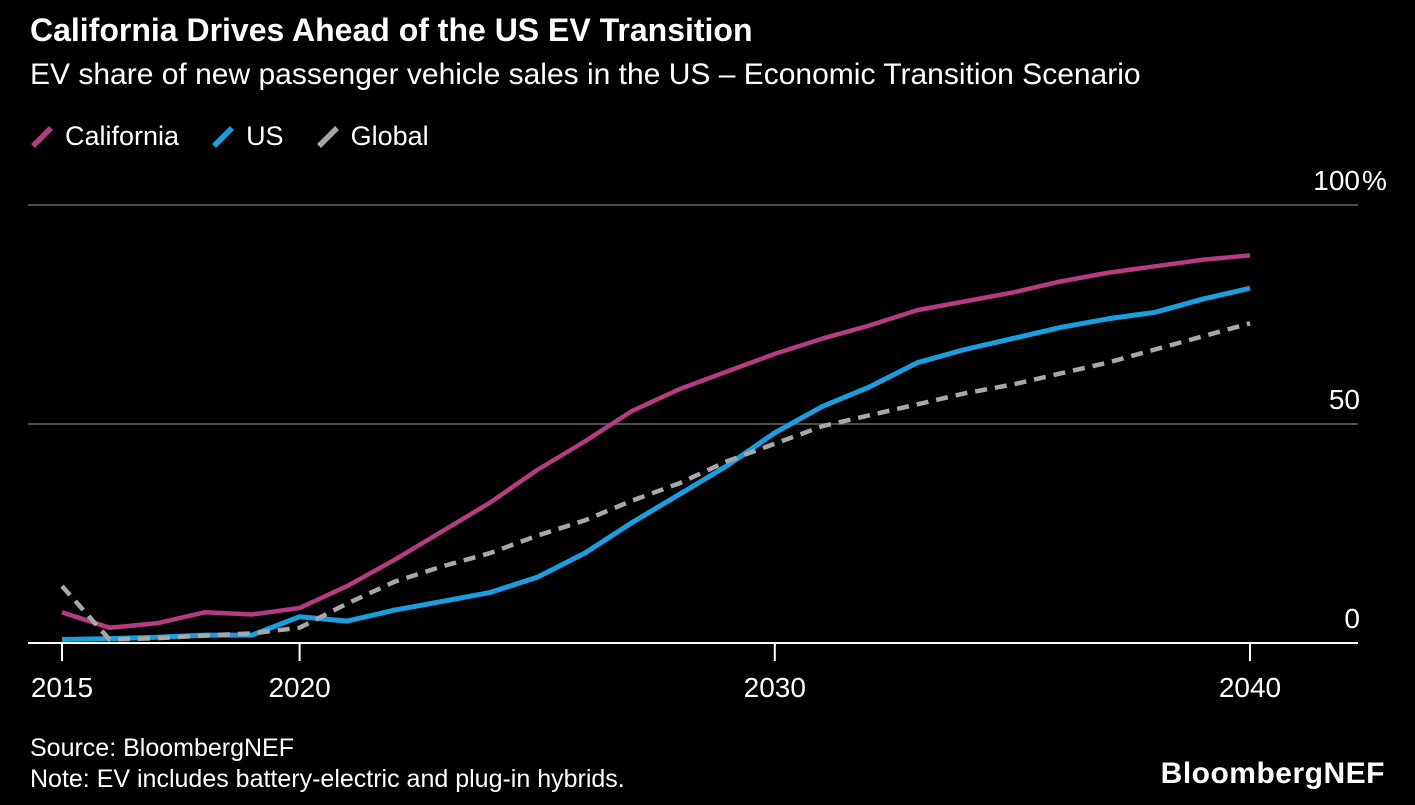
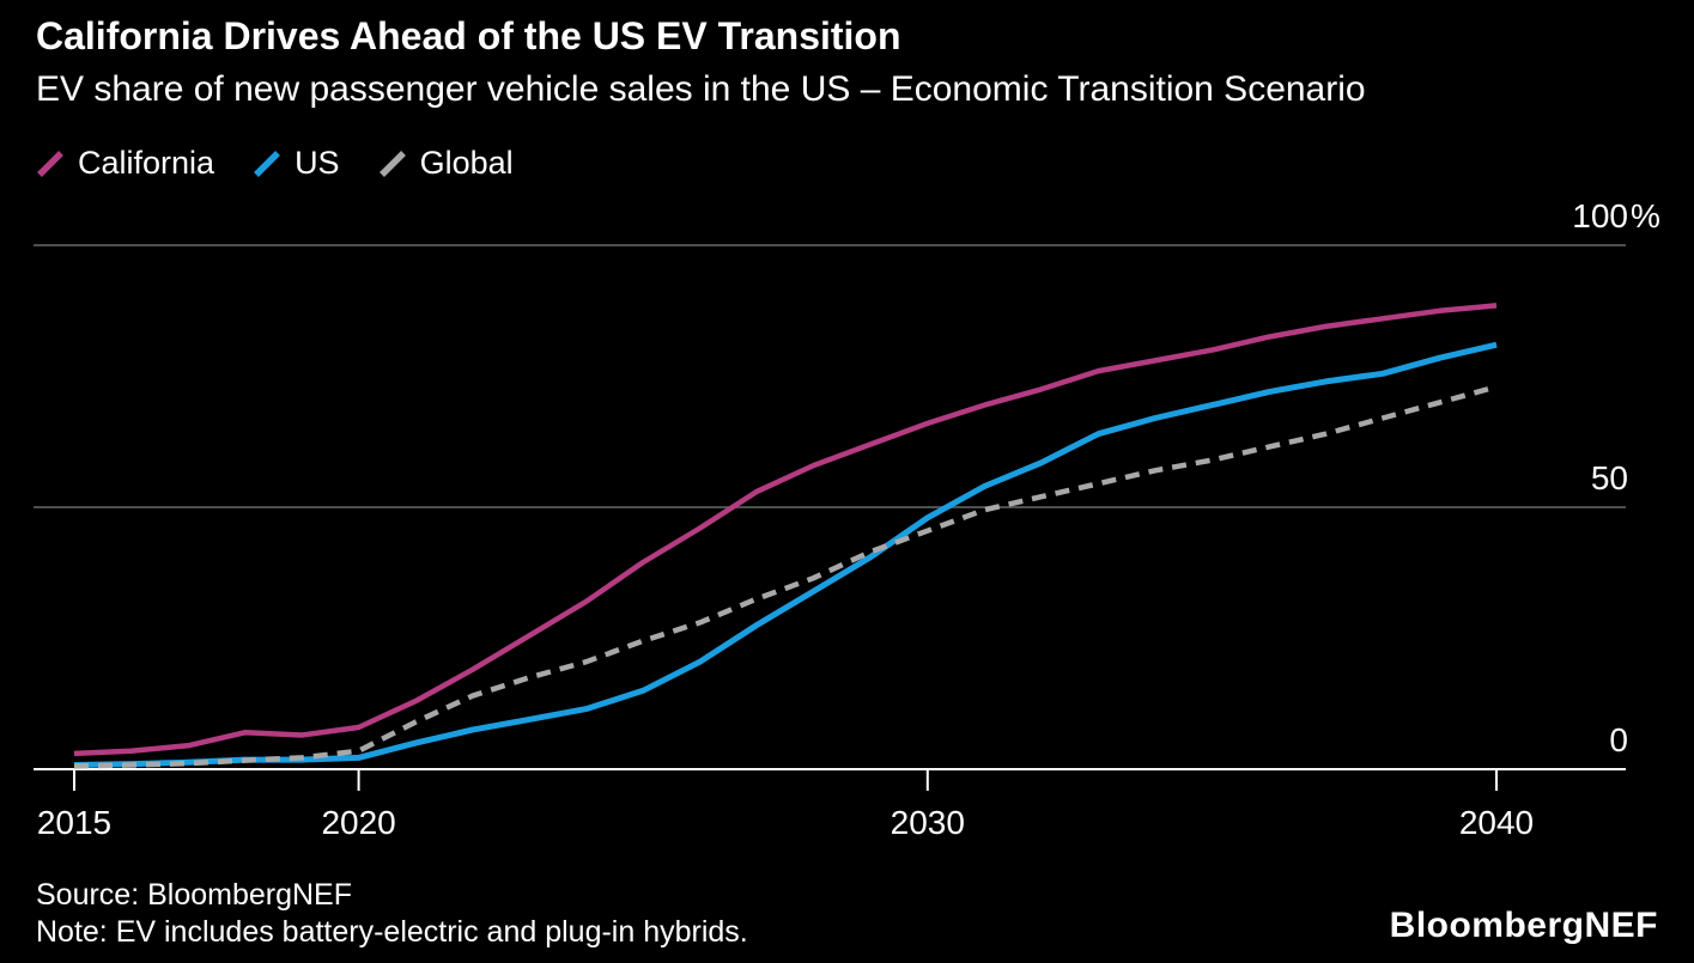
California/2015: 7 -> 3
Global/2015: 13 -> 1
US/2020: 6 -> 2
